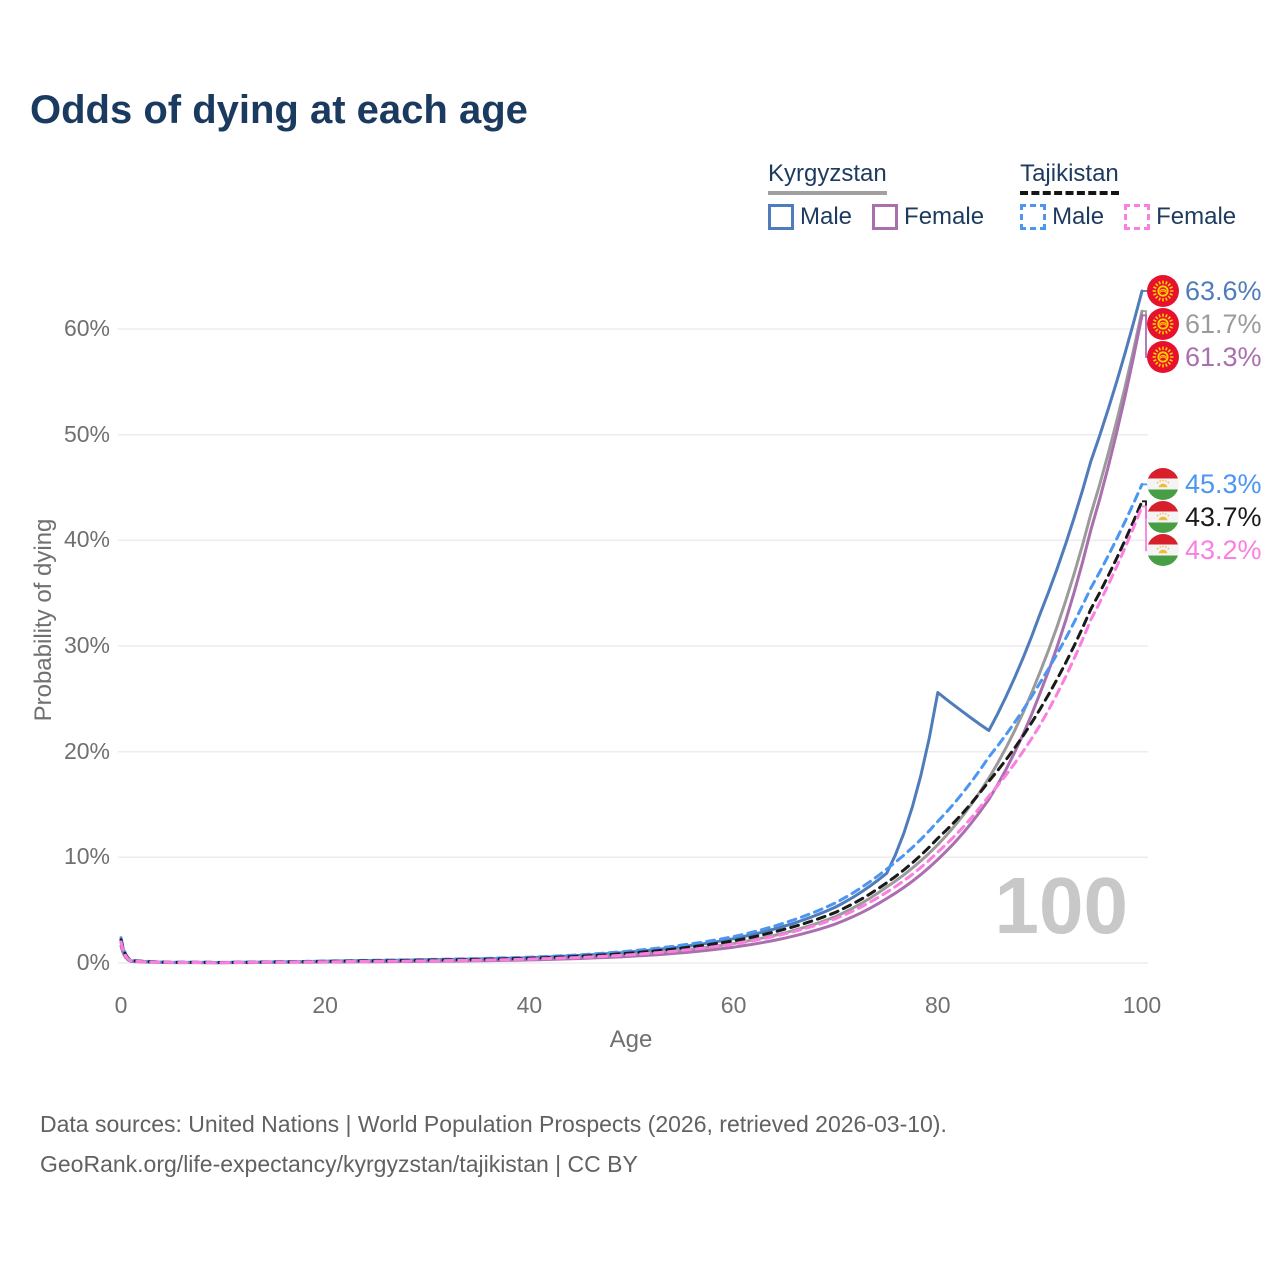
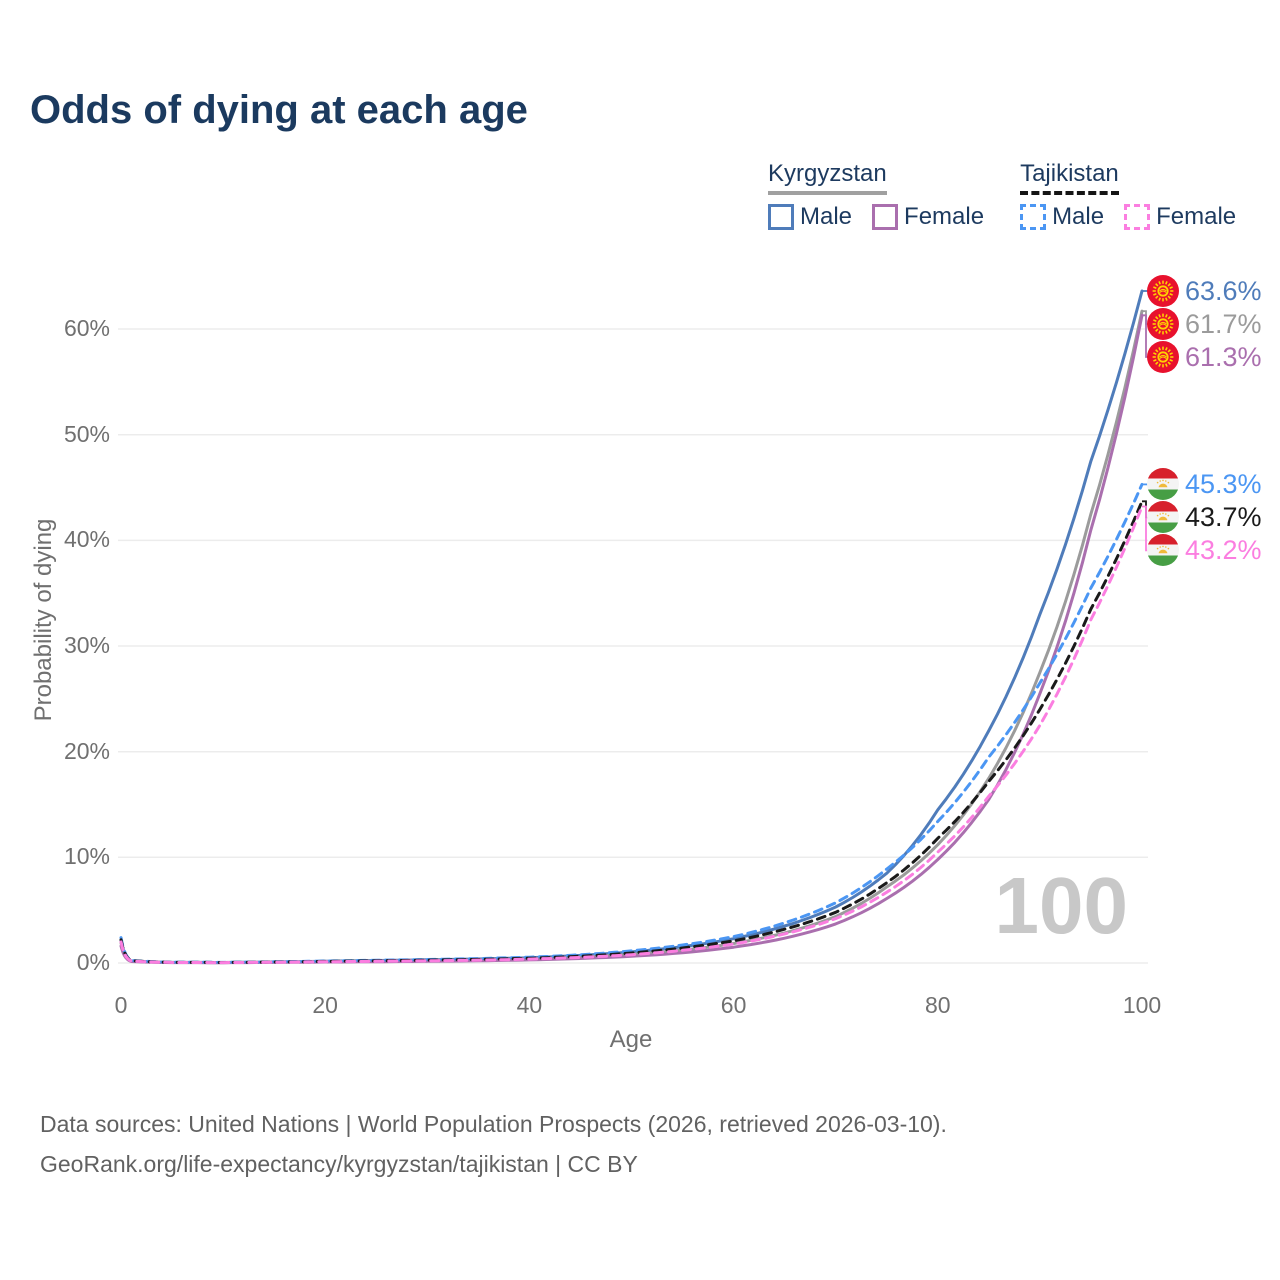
Kyrgyzstan Male/80: 25.6% -> 14.5%
